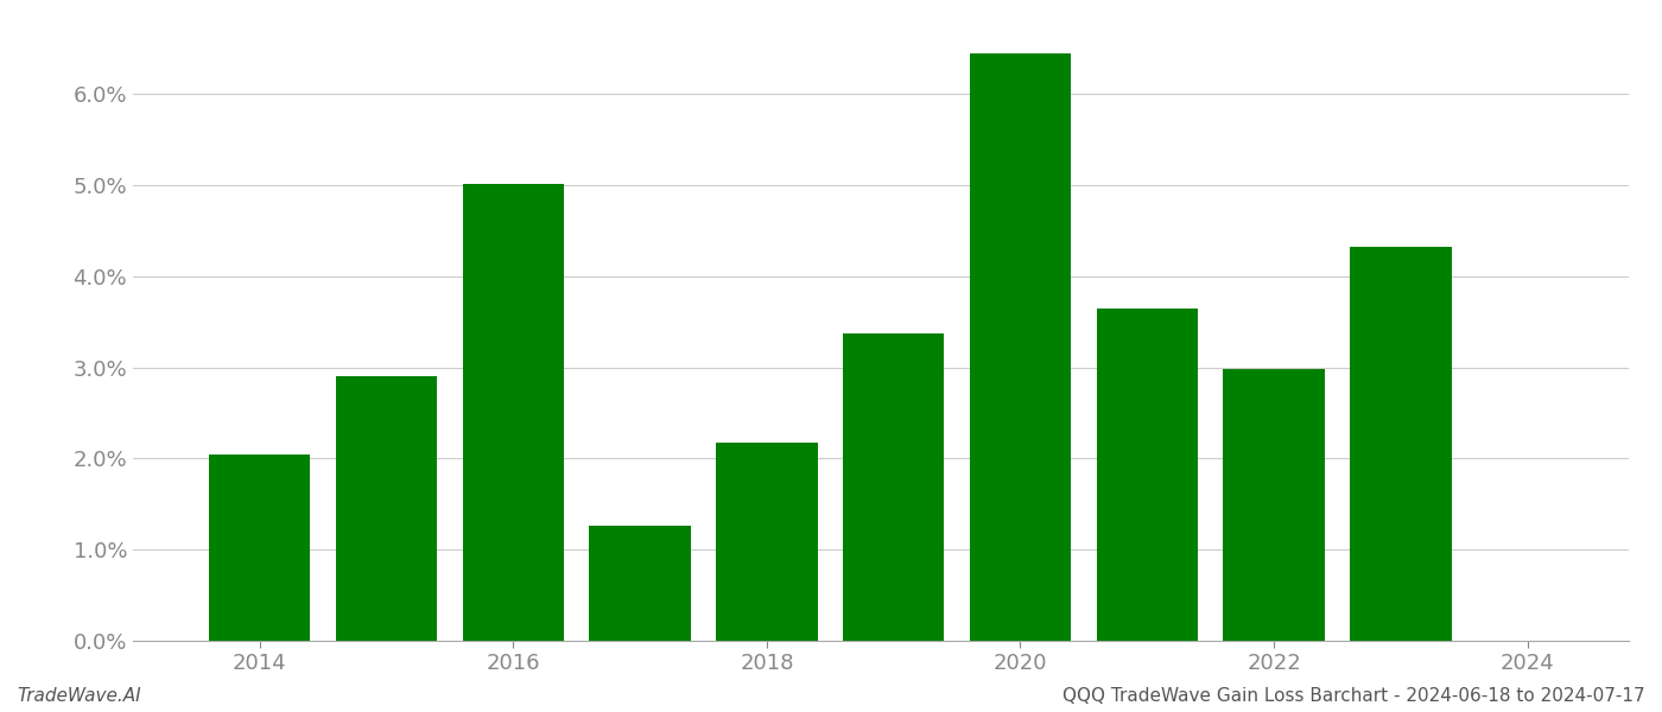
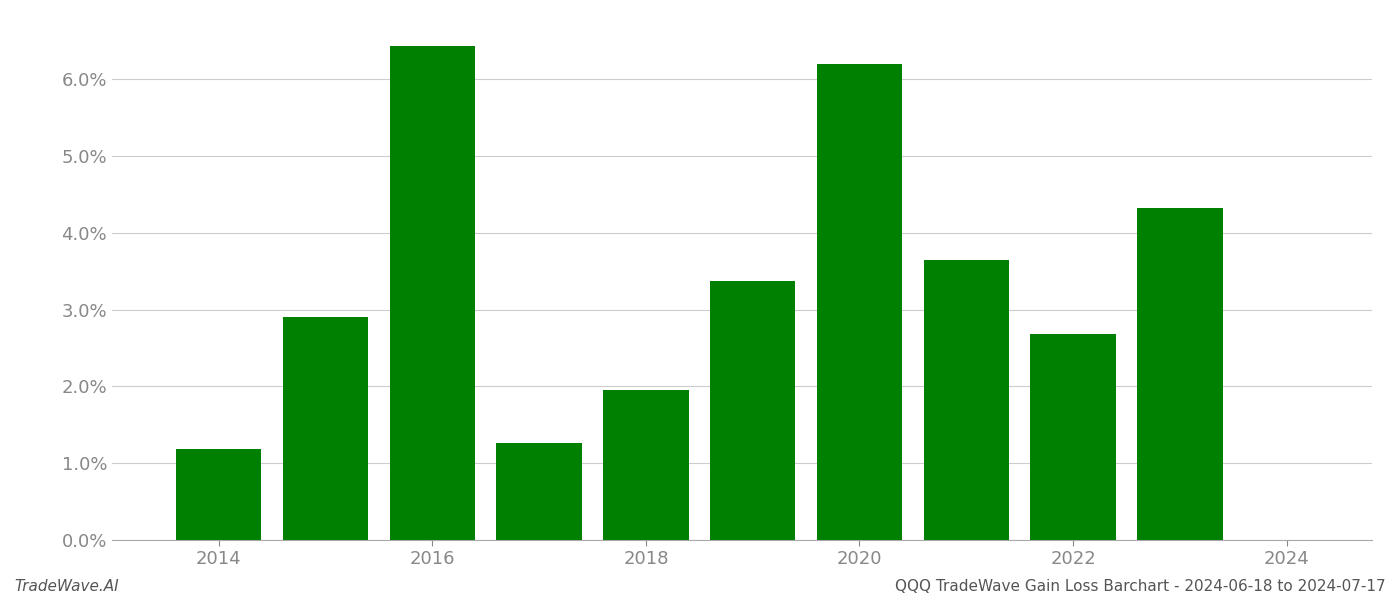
2014: 2.05% -> 1.18%
2016: 5.02% -> 6.44%
2018: 2.17% -> 1.96%
2020: 6.45% -> 6.20%
2022: 2.98% -> 2.68%
